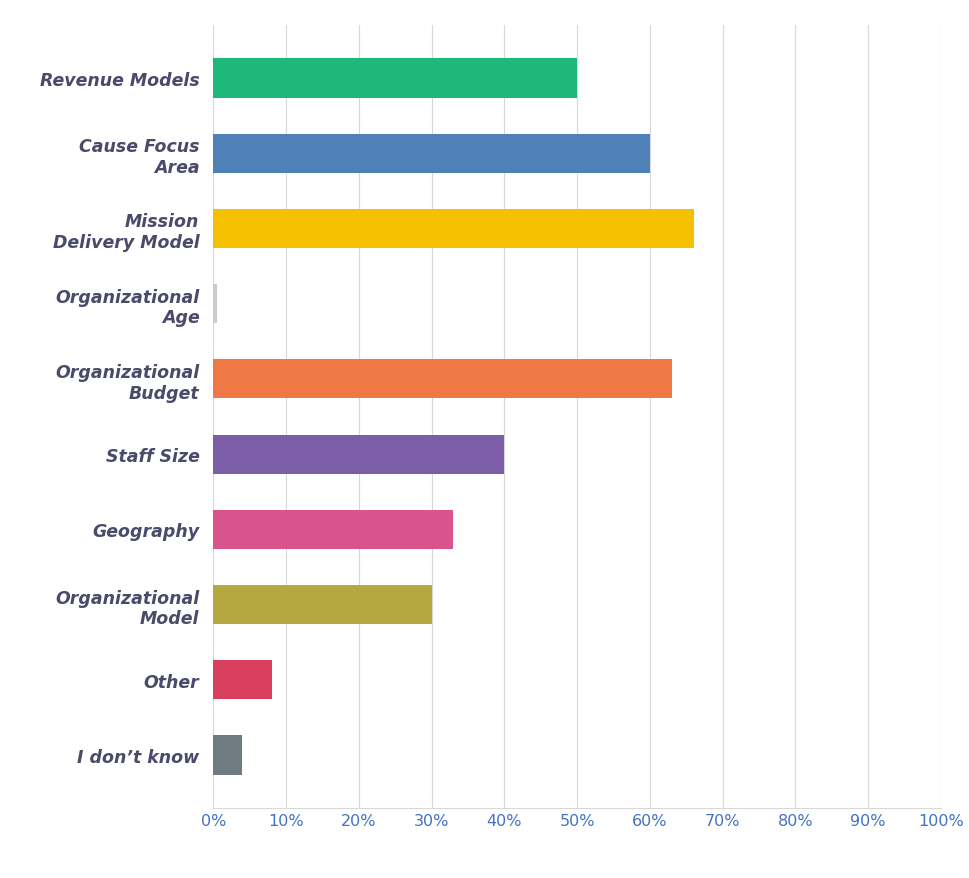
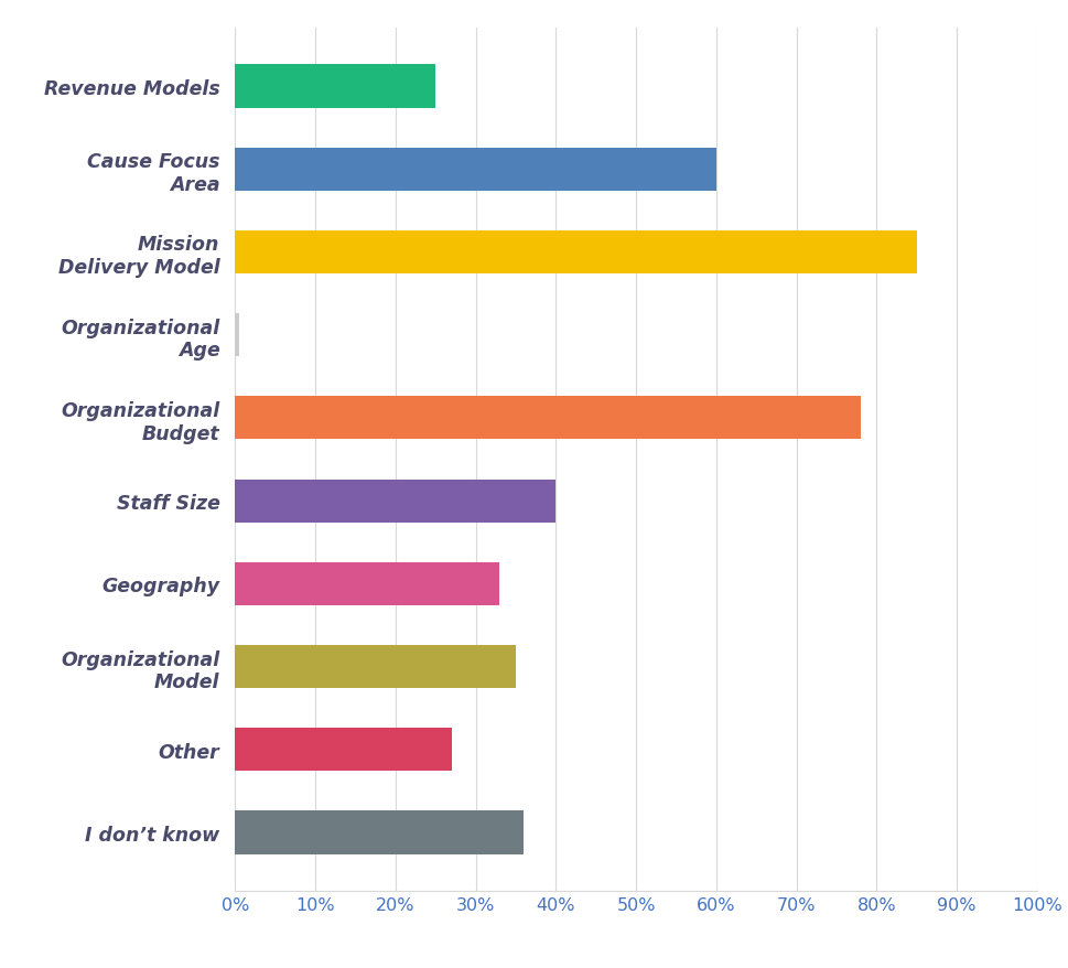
Revenue Models: 50.0% -> 25.0%
Mission Delivery Model: 66.0% -> 85.0%
Organizational Budget: 63.0% -> 78.0%
Organizational Model: 30.0% -> 35.0%
Other: 8.0% -> 27.0%
I don’t know: 4.0% -> 36.0%
